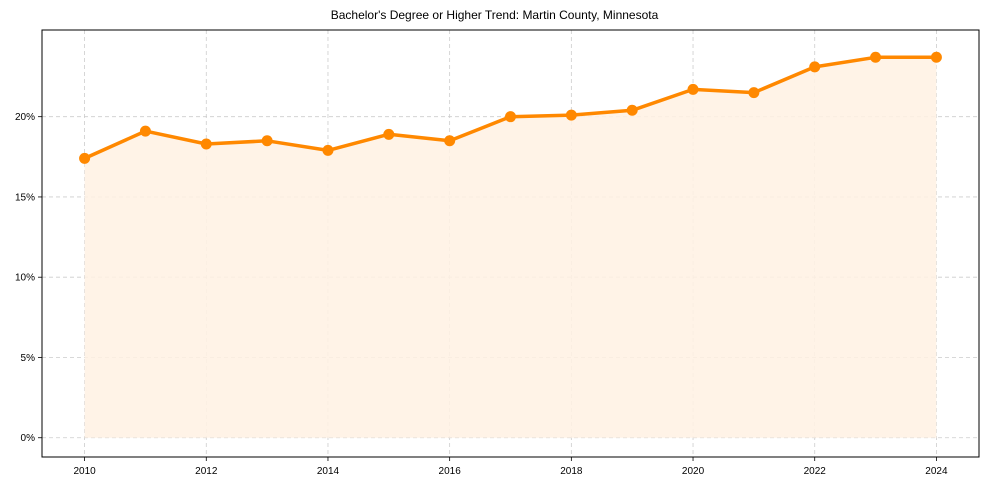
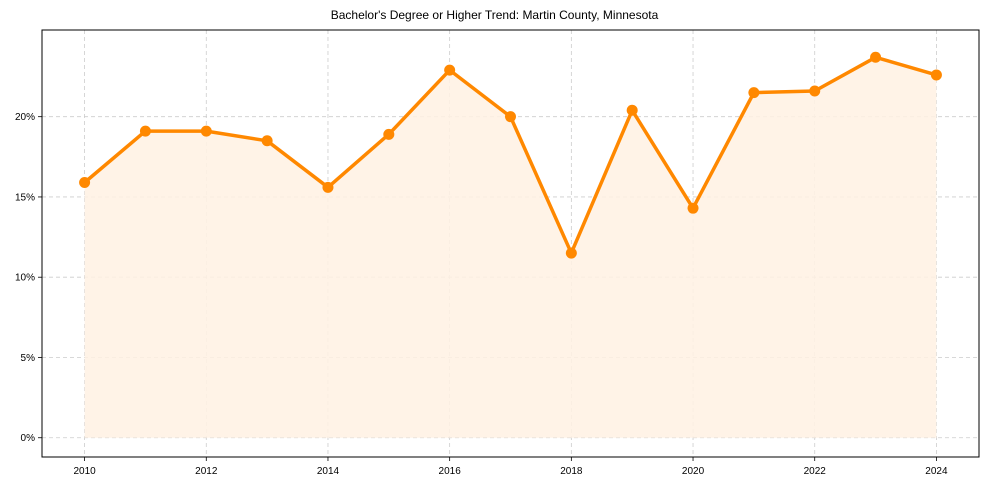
2010: 17.4% -> 15.9%
2012: 18.3% -> 19.1%
2014: 17.9% -> 15.6%
2016: 18.5% -> 22.9%
2018: 20.1% -> 11.5%
2020: 21.7% -> 14.3%
2022: 23.1% -> 21.6%
2024: 23.7% -> 22.6%
